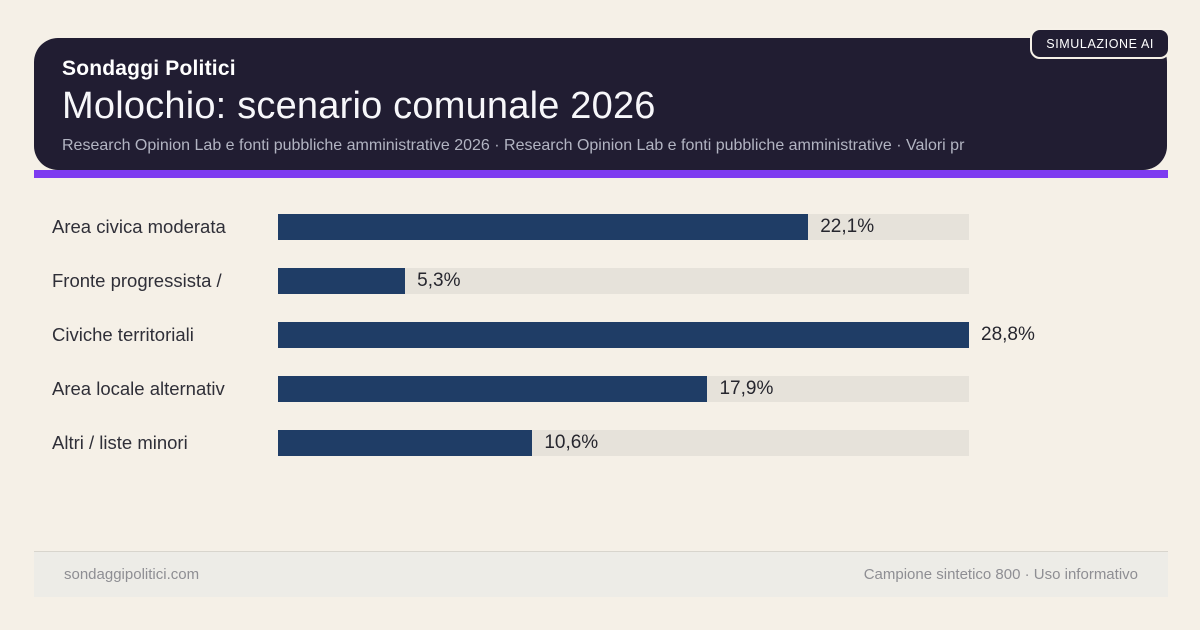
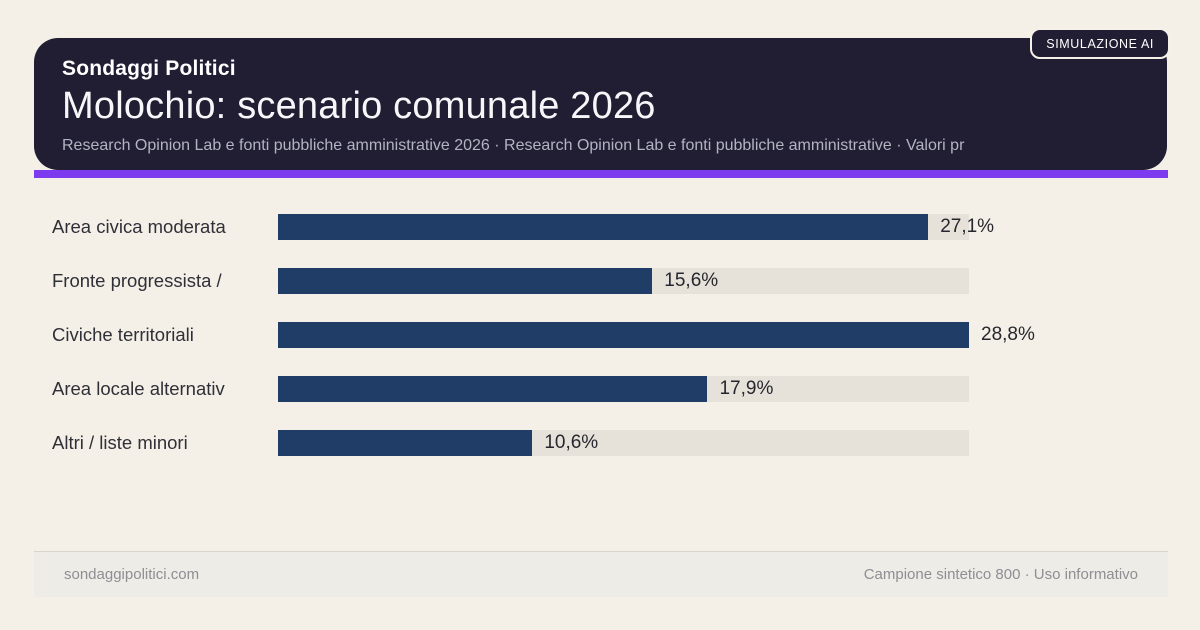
Area civica moderata: 22,1% -> 27,1%
Fronte progressista /: 5,3% -> 15,6%
